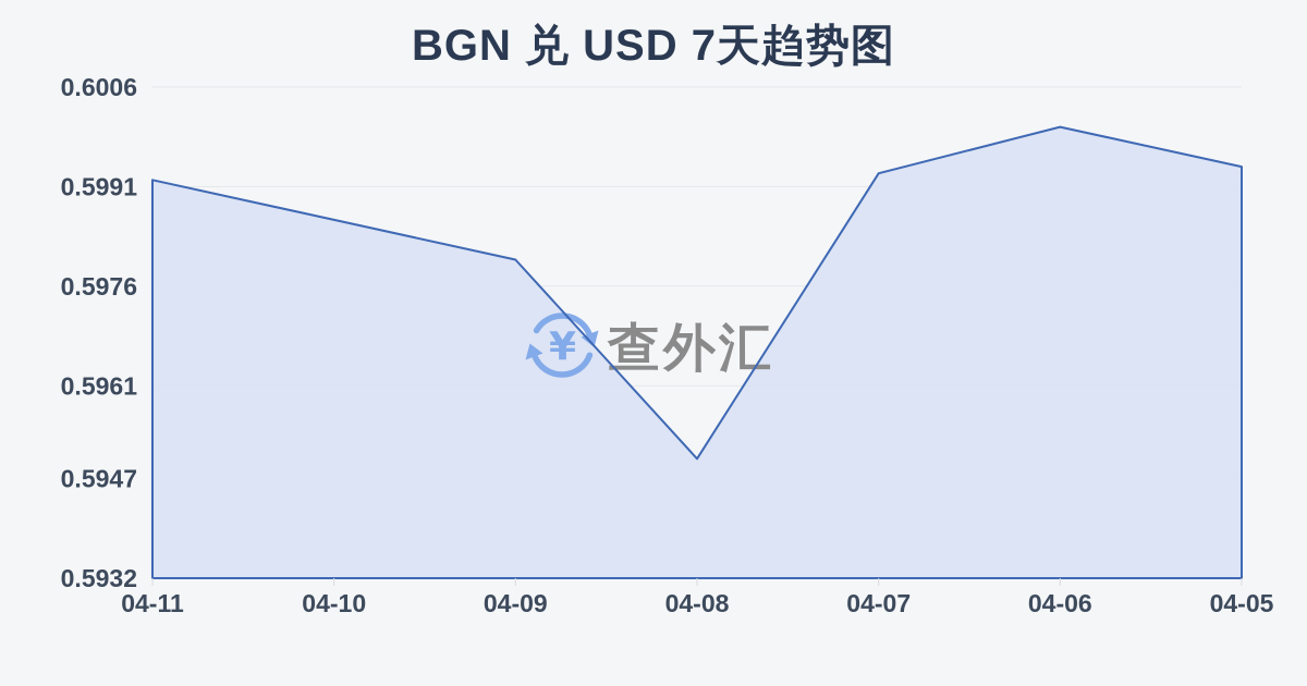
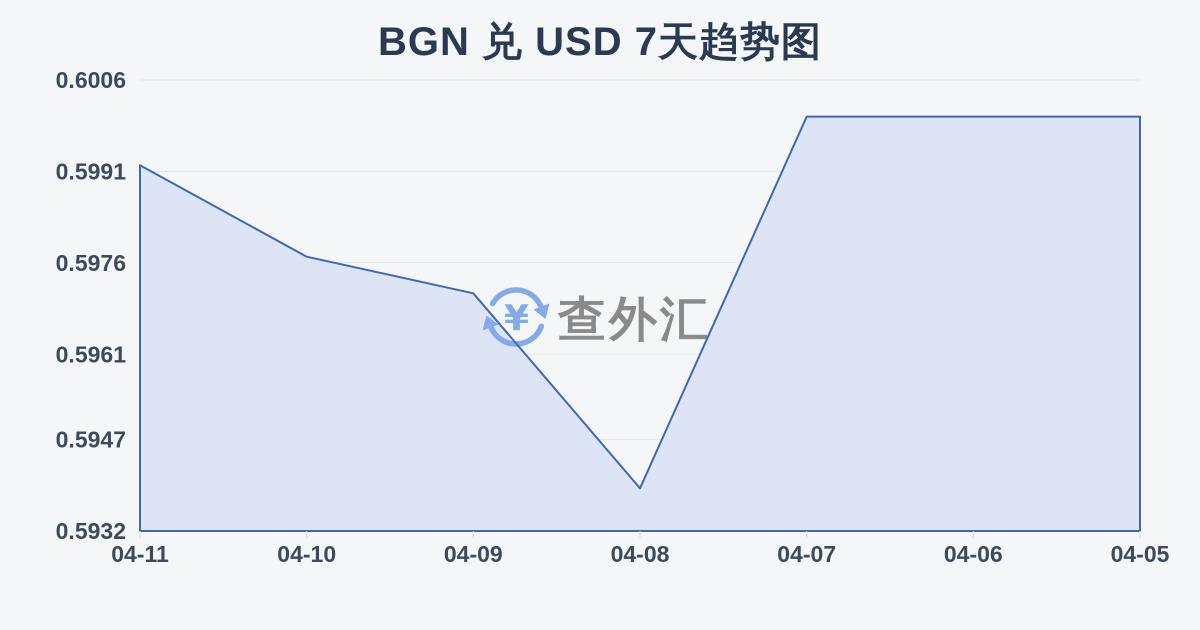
04-10: 0.5986 -> 0.5977
04-09: 0.5980 -> 0.5971
04-08: 0.5950 -> 0.5939
04-07: 0.5993 -> 0.6000
04-05: 0.5994 -> 0.6000
